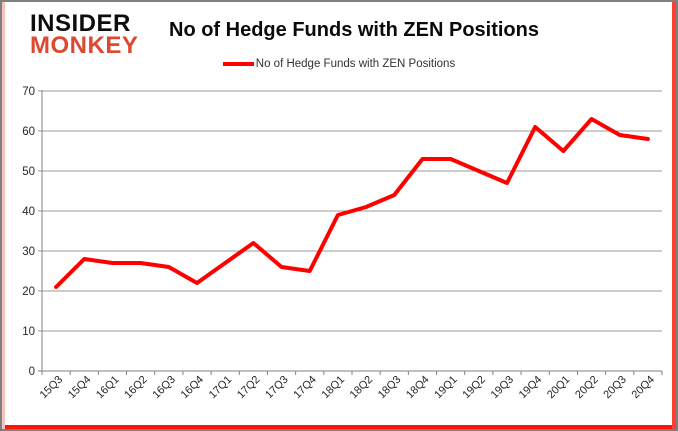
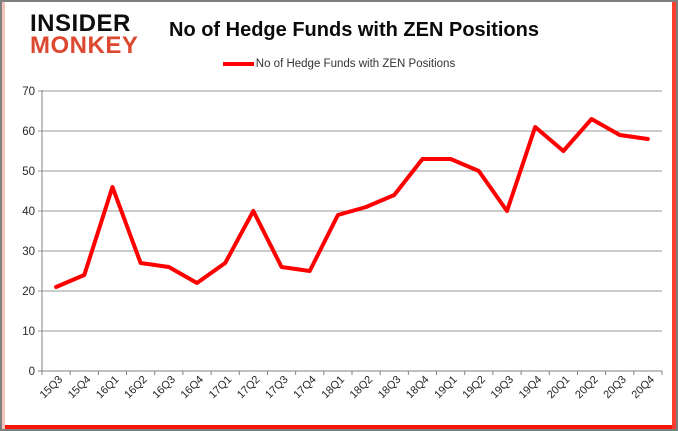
15Q4: 28 -> 24
16Q1: 27 -> 46
17Q2: 32 -> 40
19Q3: 47 -> 40
